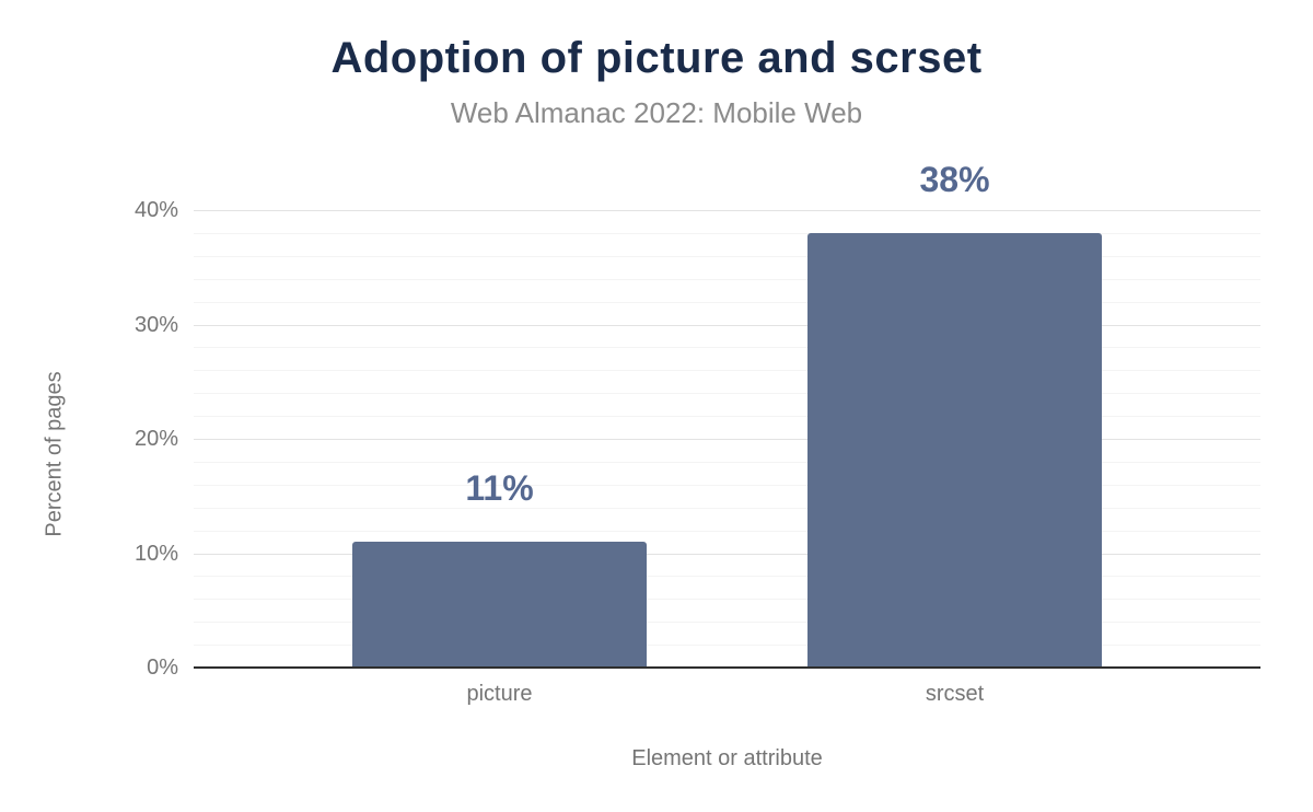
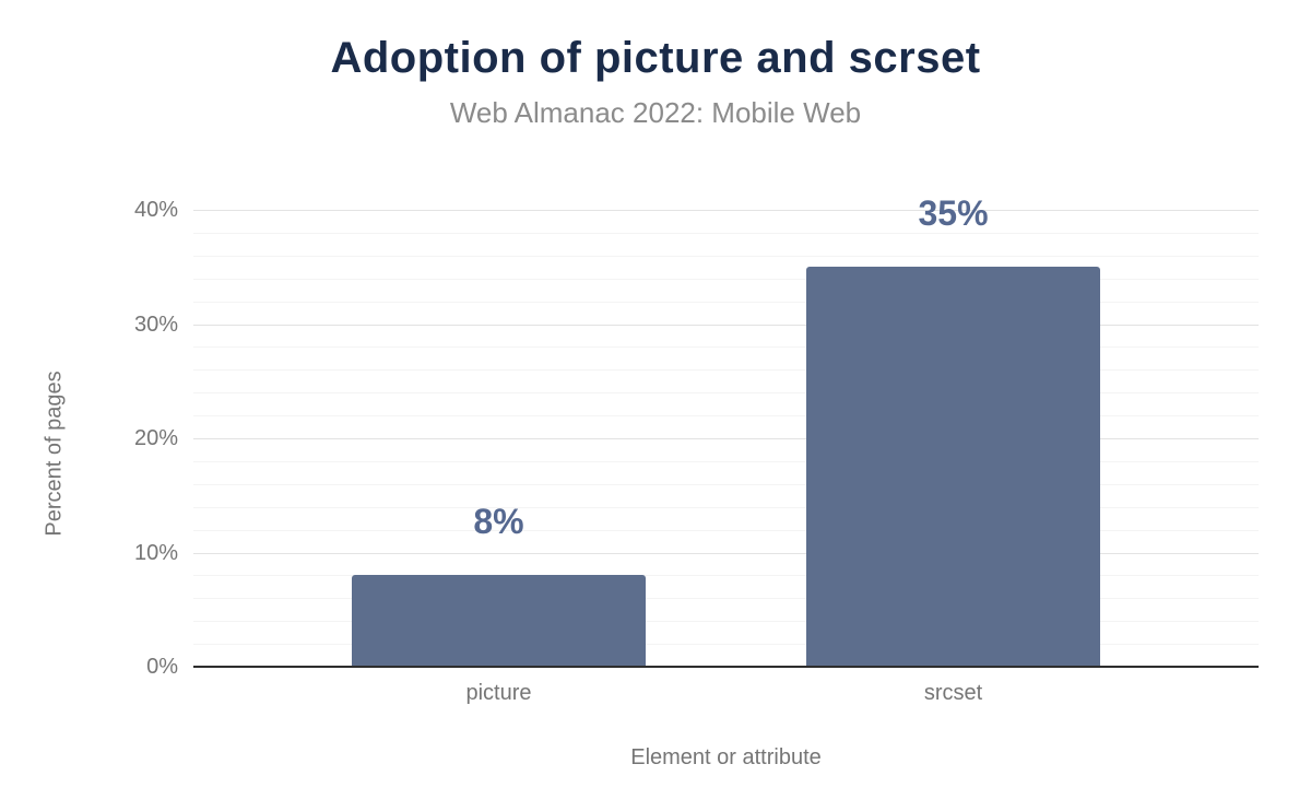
picture: 11% -> 8%
srcset: 38% -> 35%
